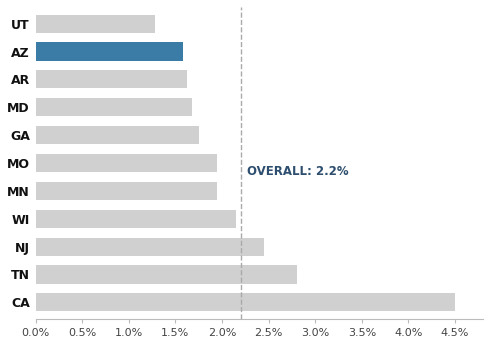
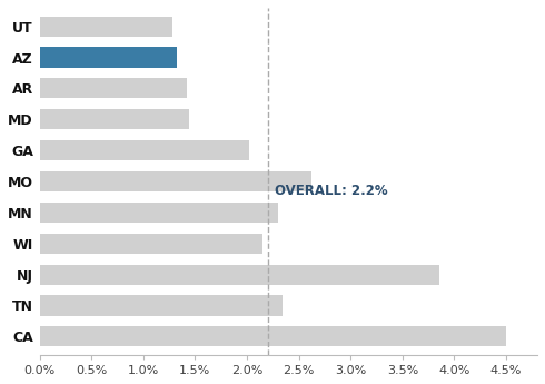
AZ: 1.58% -> 1.32%
AR: 1.62% -> 1.42%
MD: 1.68% -> 1.44%
GA: 1.75% -> 2.02%
MO: 1.95% -> 2.62%
MN: 1.95% -> 2.30%
NJ: 2.45% -> 3.86%
TN: 2.80% -> 2.34%
